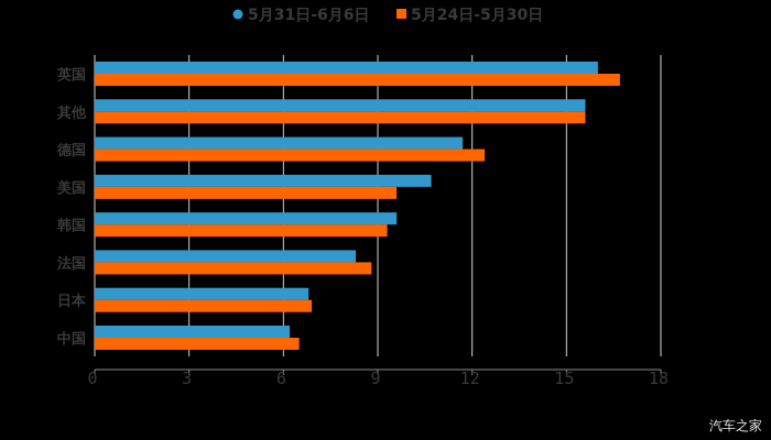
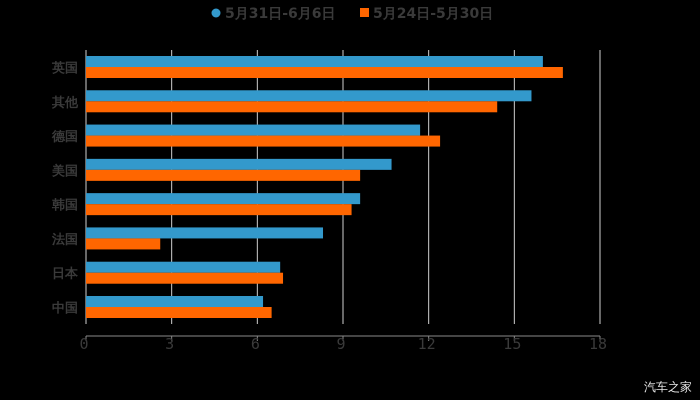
5月24日-5月30日/其他: 15.6 -> 14.4
5月24日-5月30日/法国: 8.8 -> 2.6
